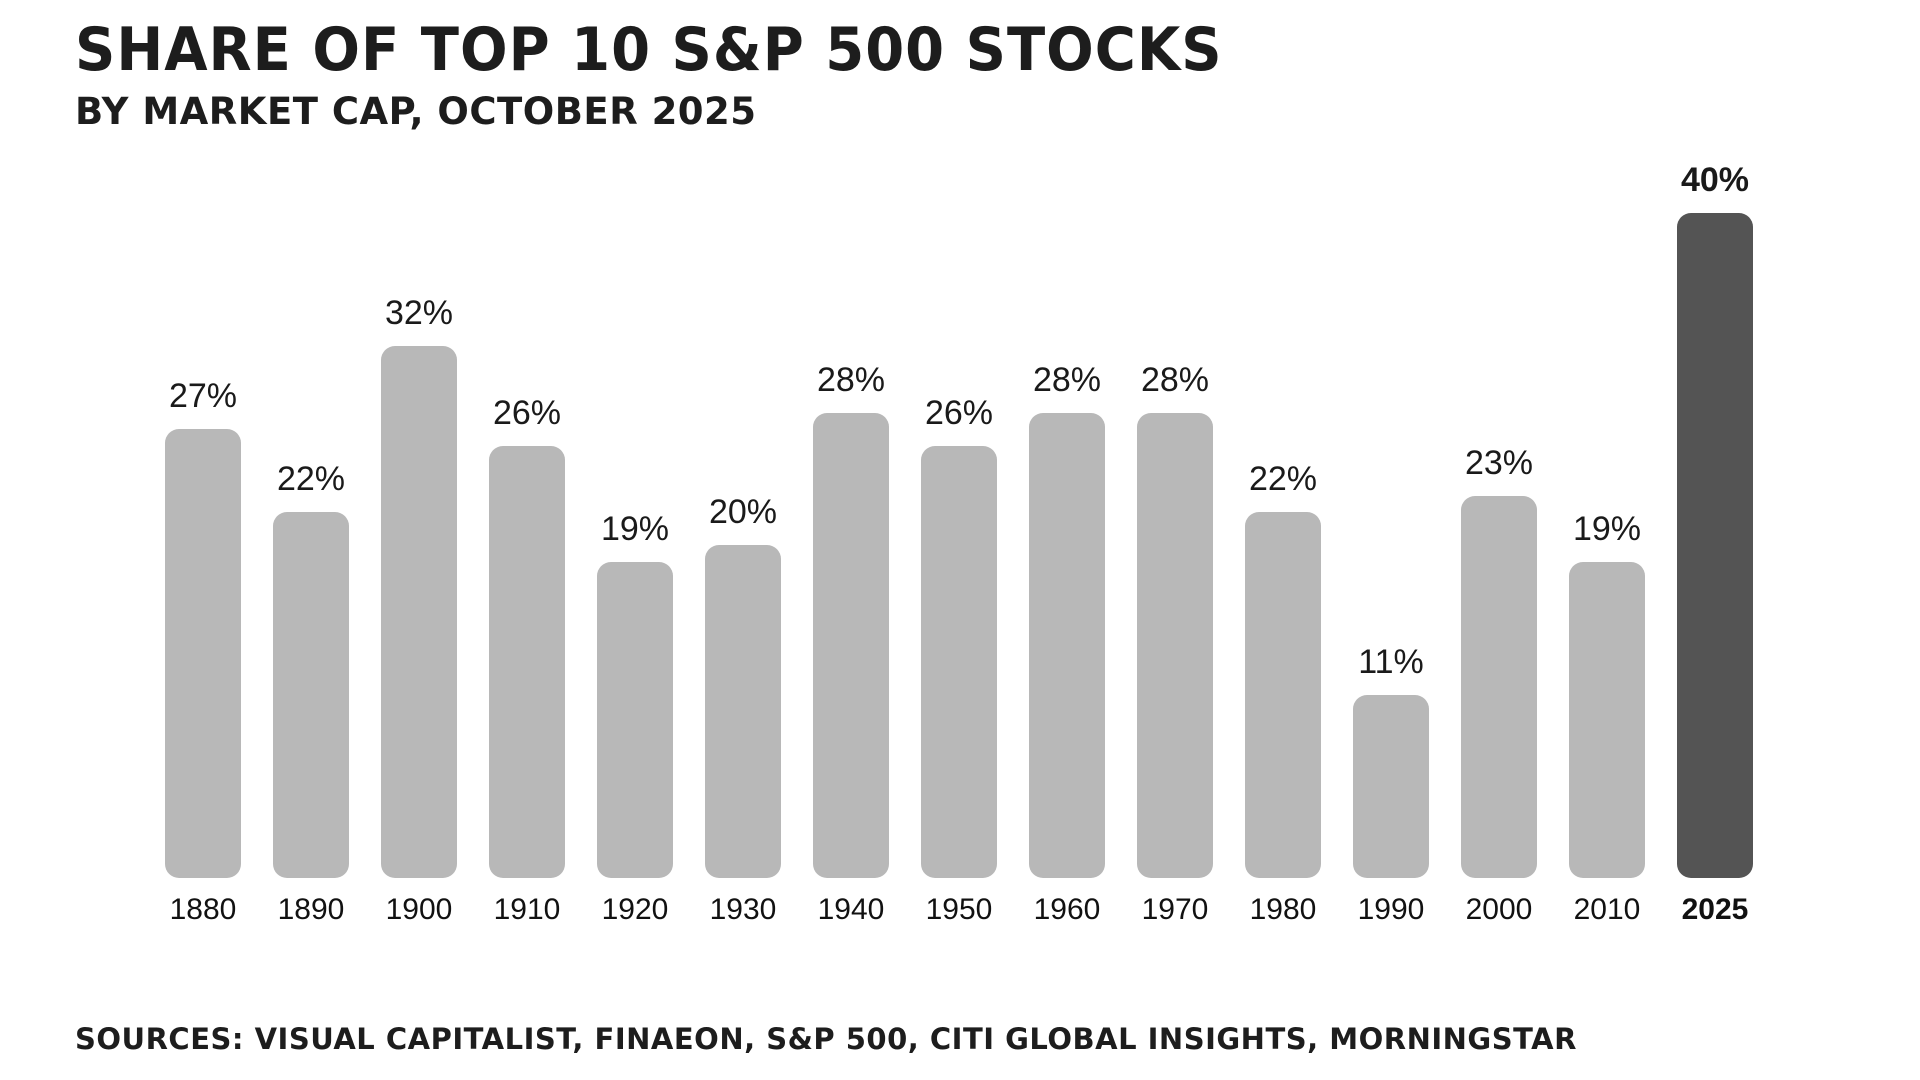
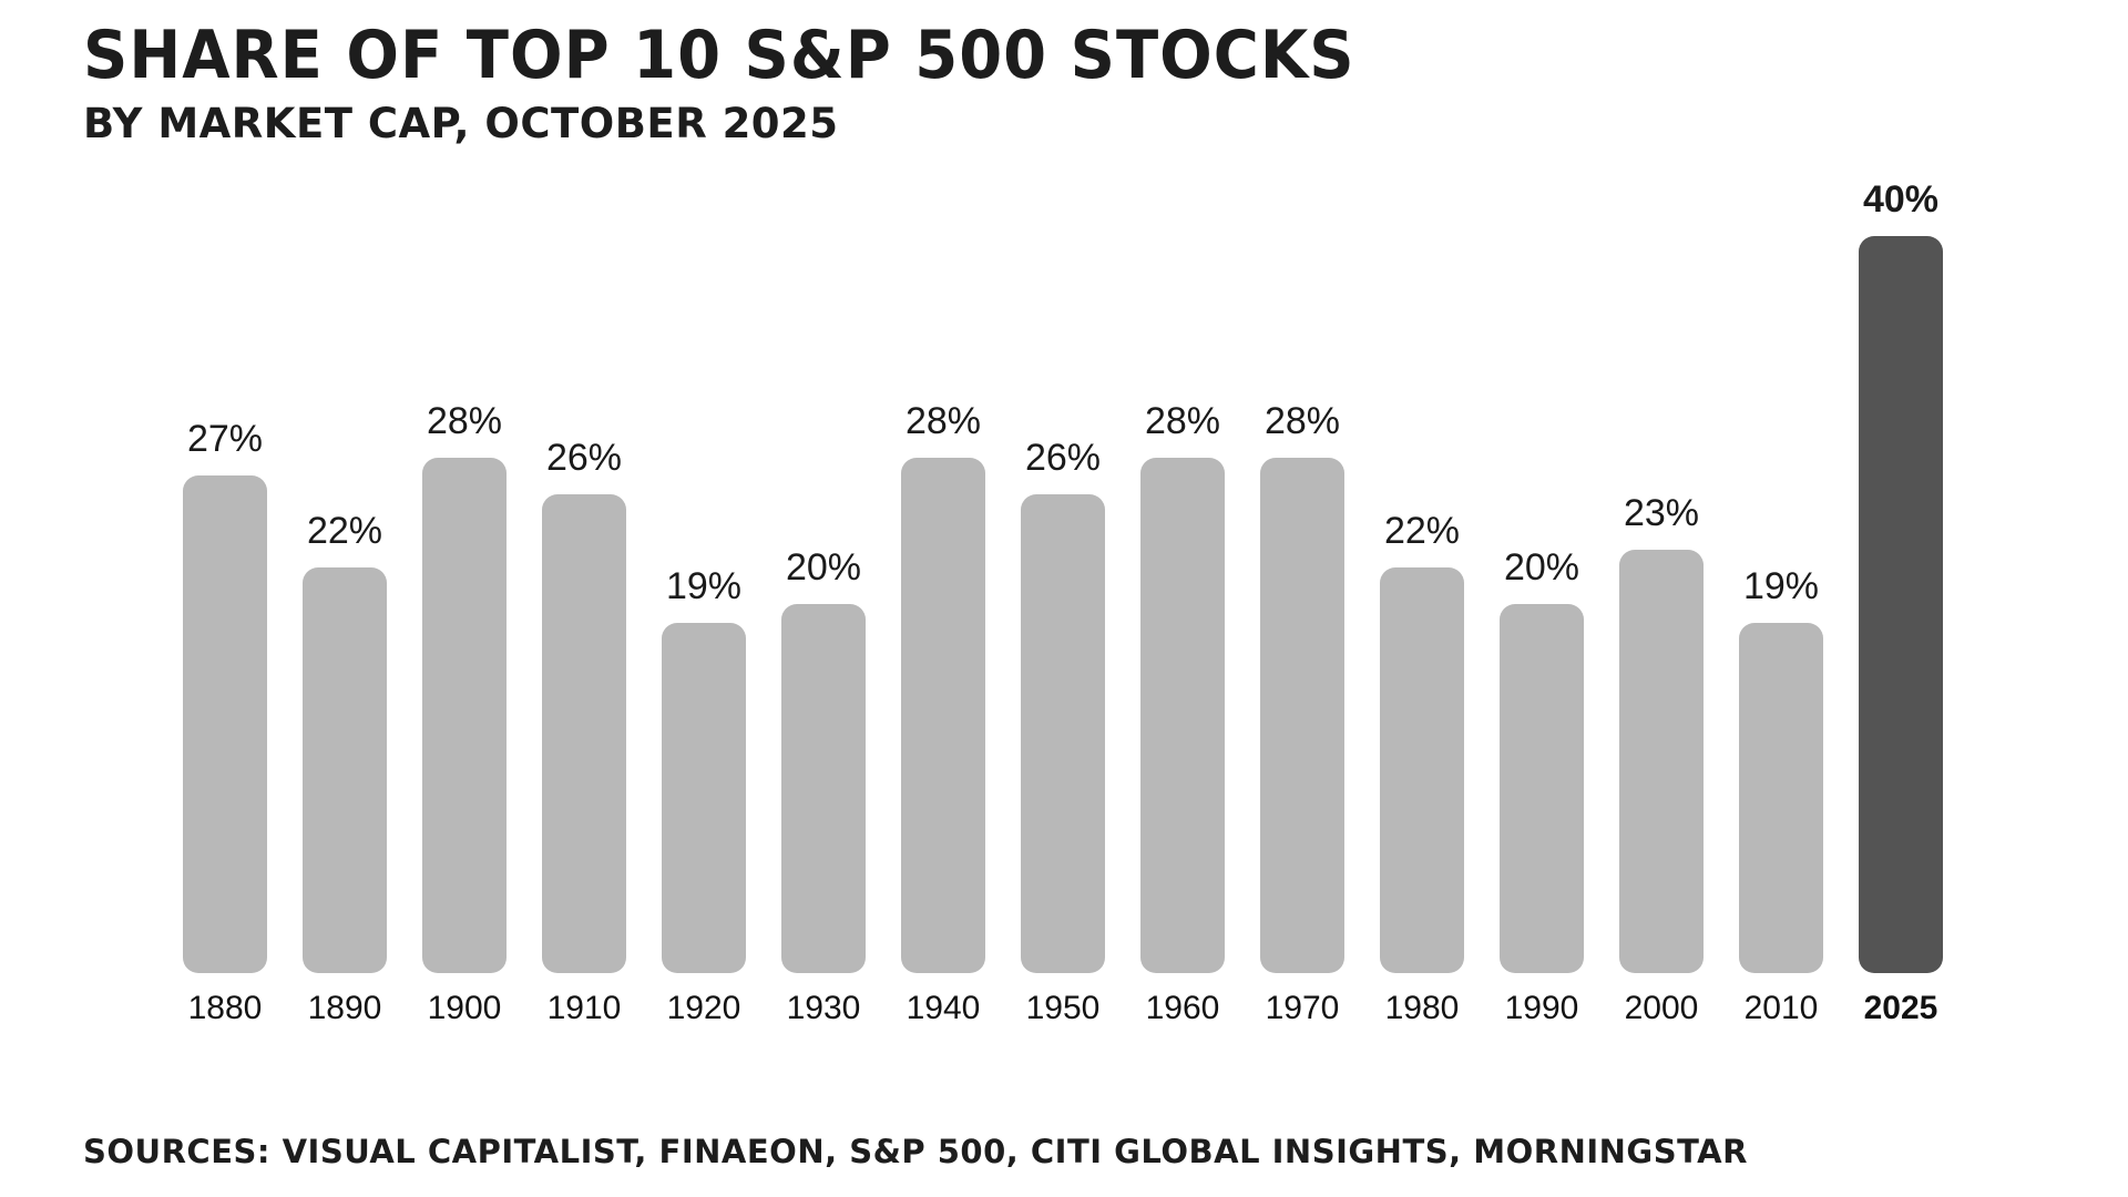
1900: 32% -> 28%
1990: 11% -> 20%
